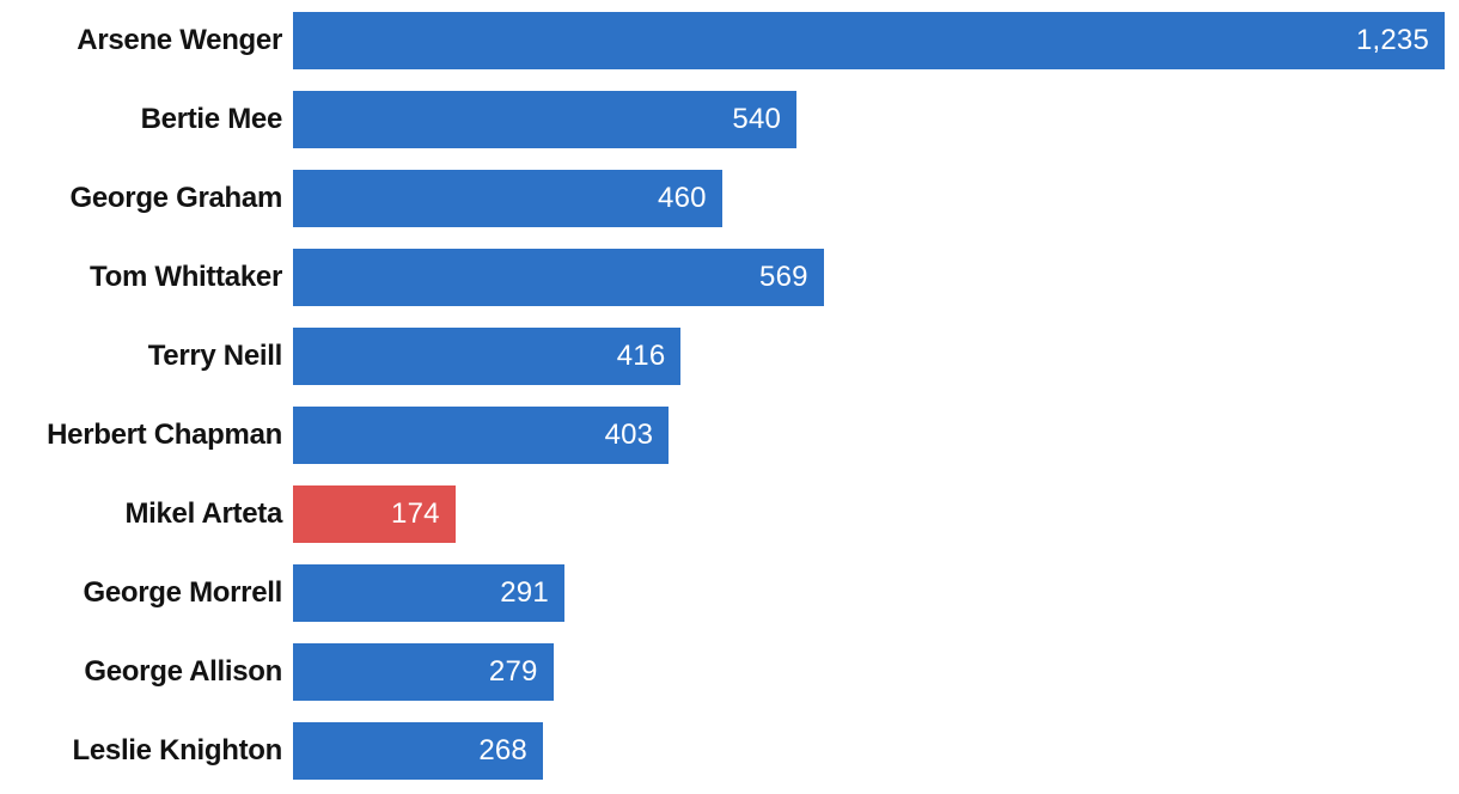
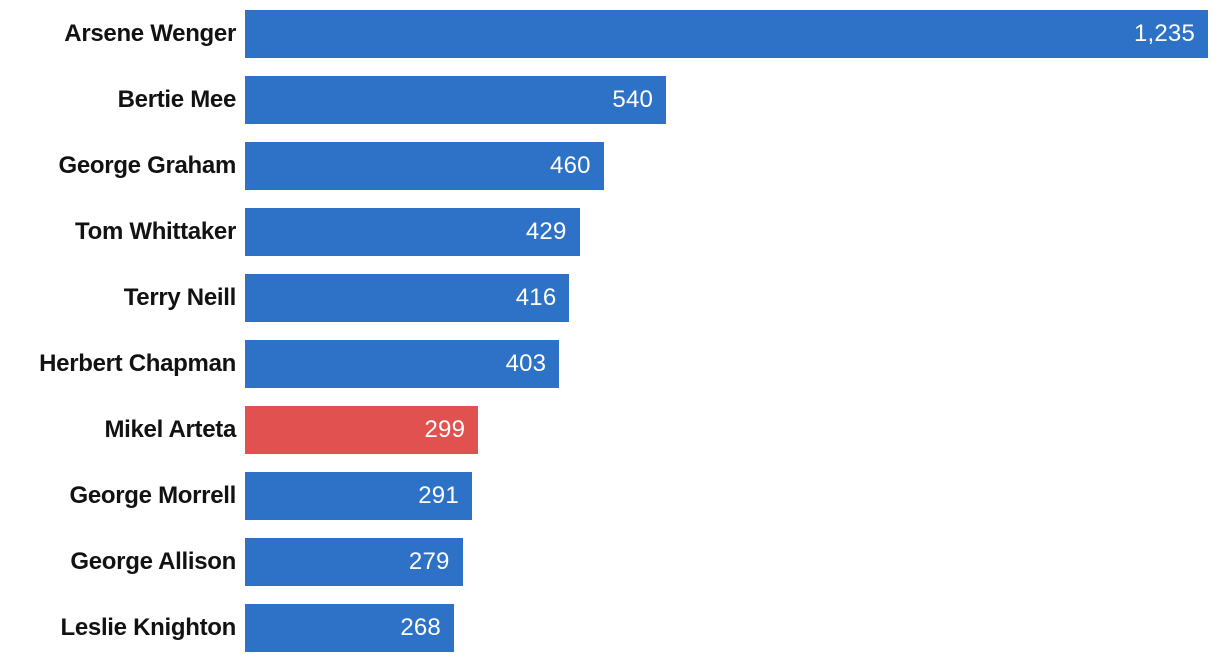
Tom Whittaker: 569 -> 429
Mikel Arteta: 174 -> 299
